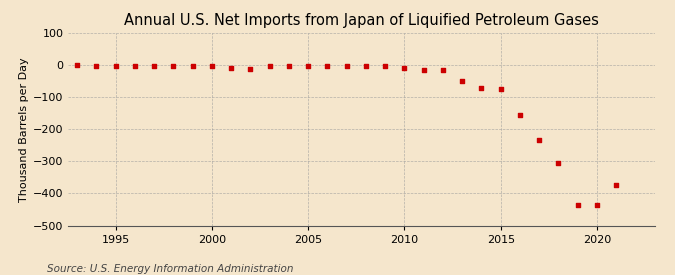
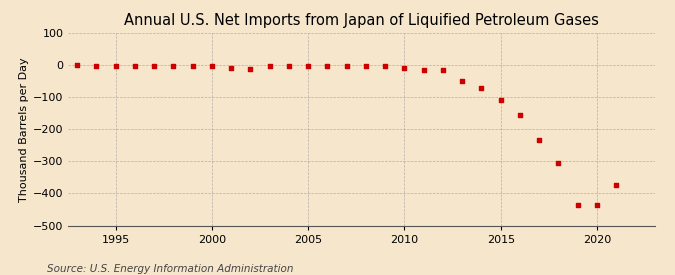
2015: -75 -> -110
